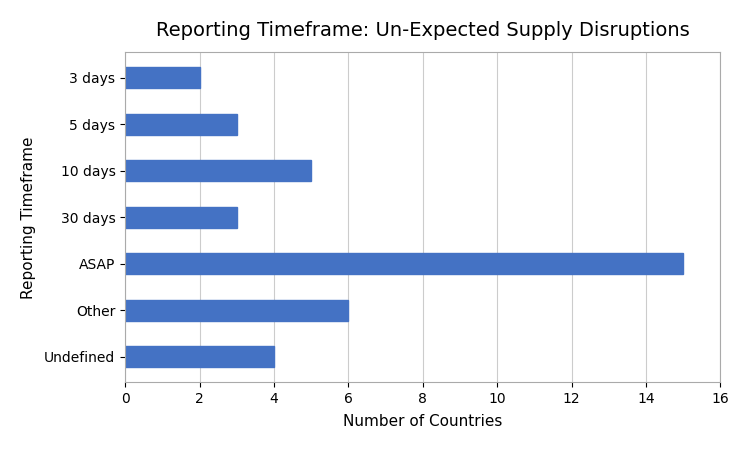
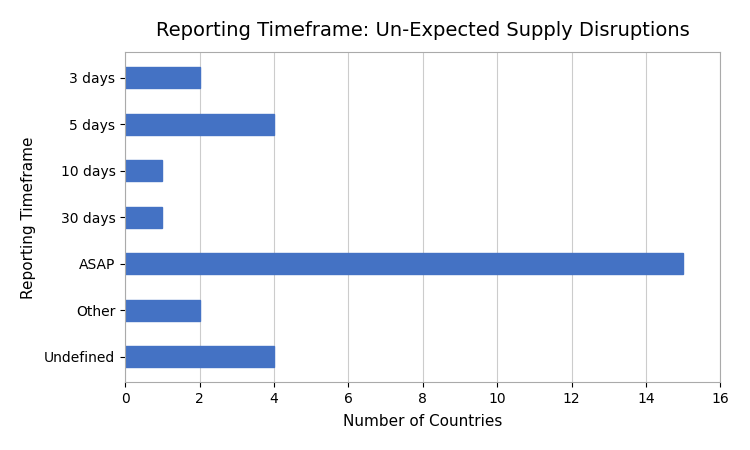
5 days: 3 -> 4
10 days: 5 -> 1
30 days: 3 -> 1
Other: 6 -> 2
